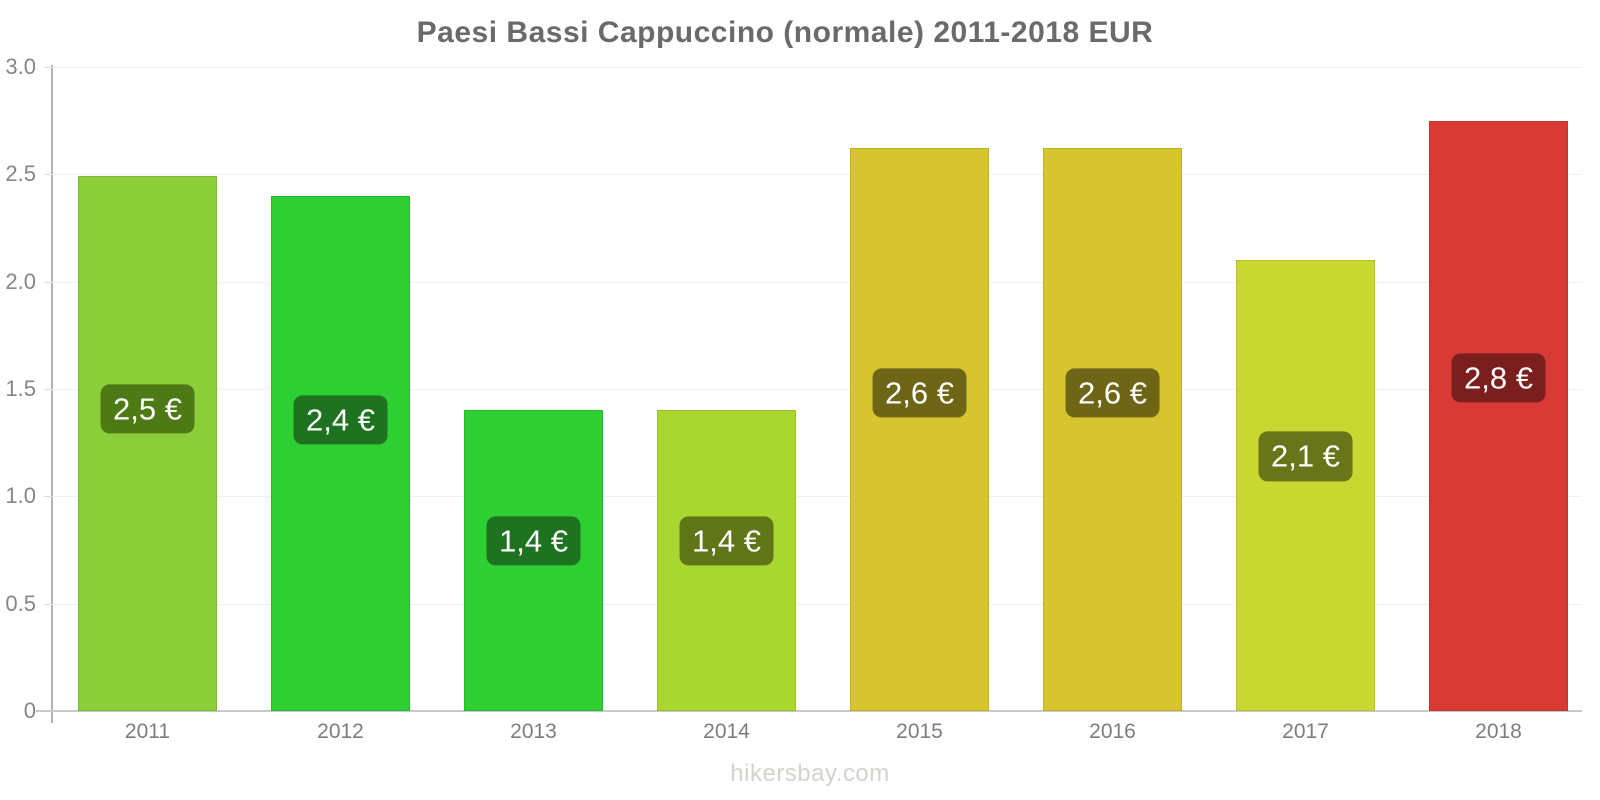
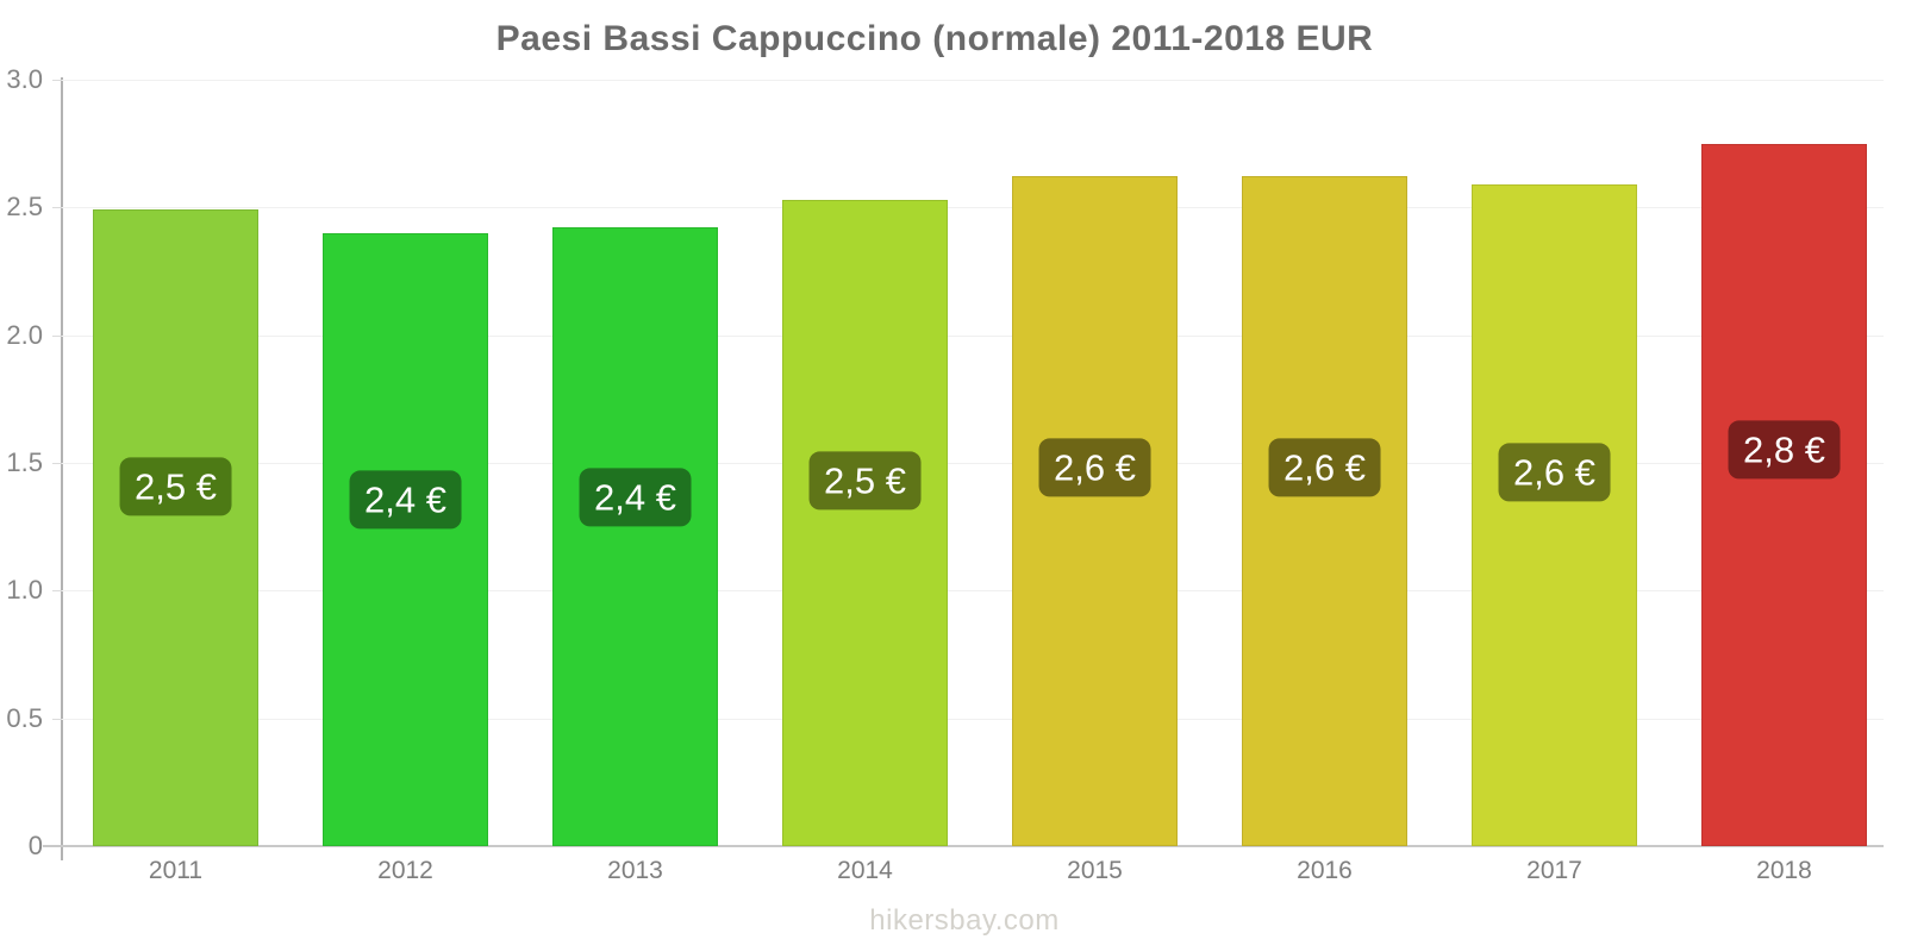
2013: 1,4 -> 2,4
2014: 1,4 -> 2,5
2017: 2,1 -> 2,6
